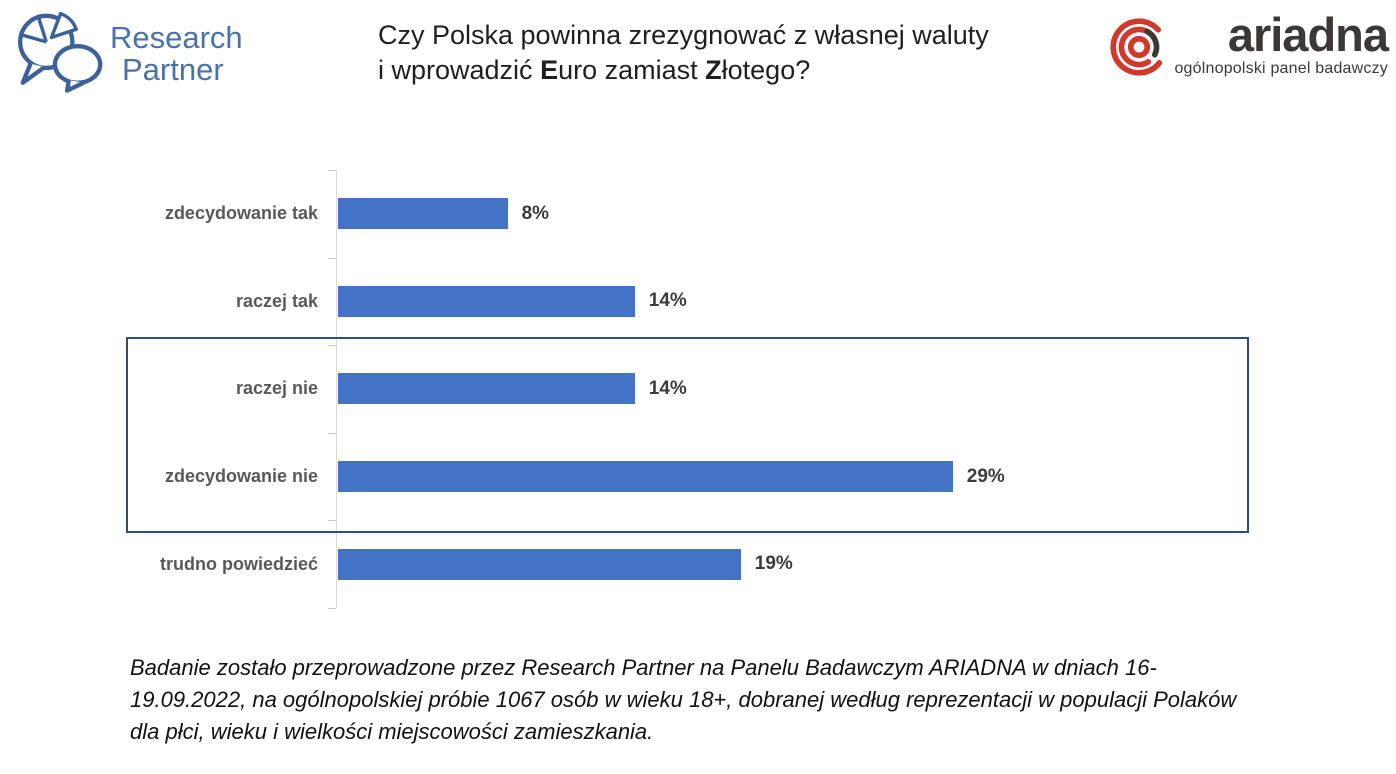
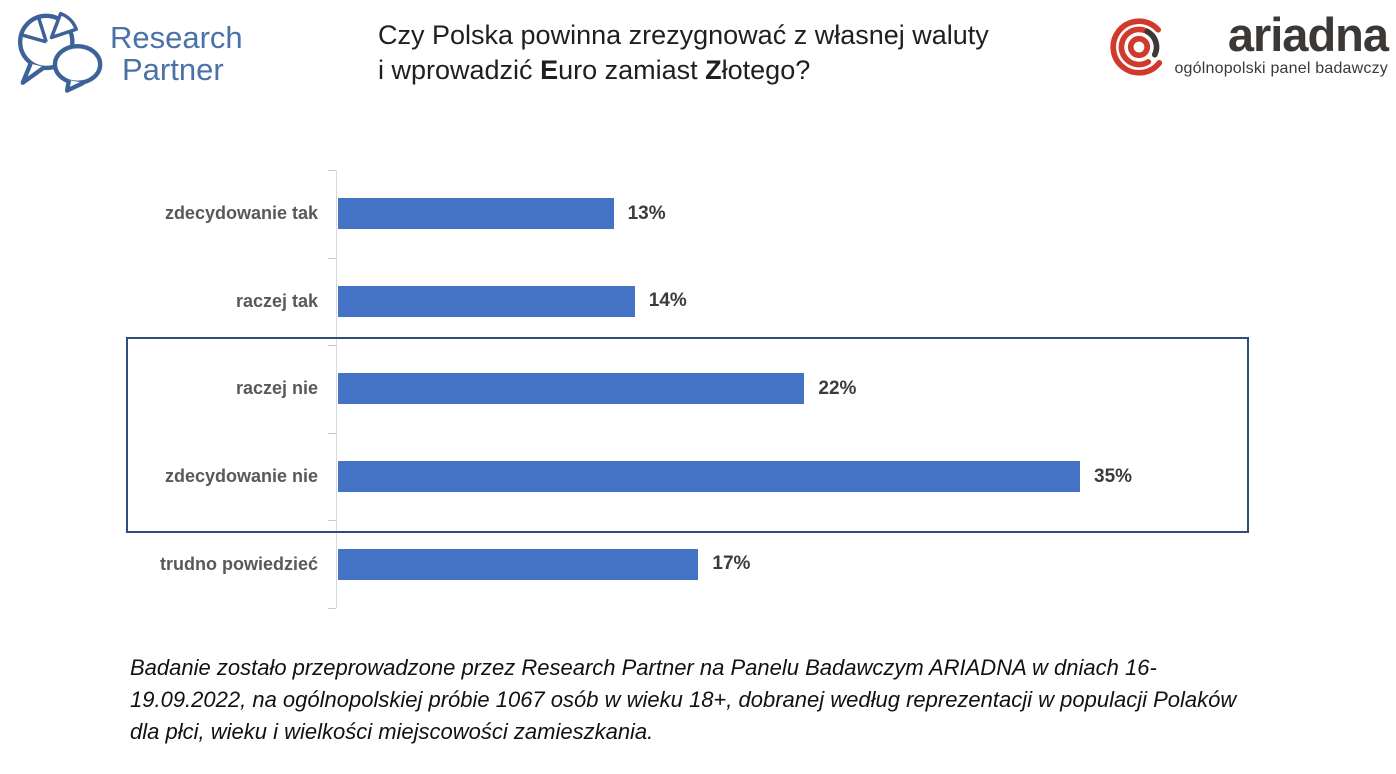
zdecydowanie tak: 8% -> 13%
raczej nie: 14% -> 22%
zdecydowanie nie: 29% -> 35%
trudno powiedzieć: 19% -> 17%
